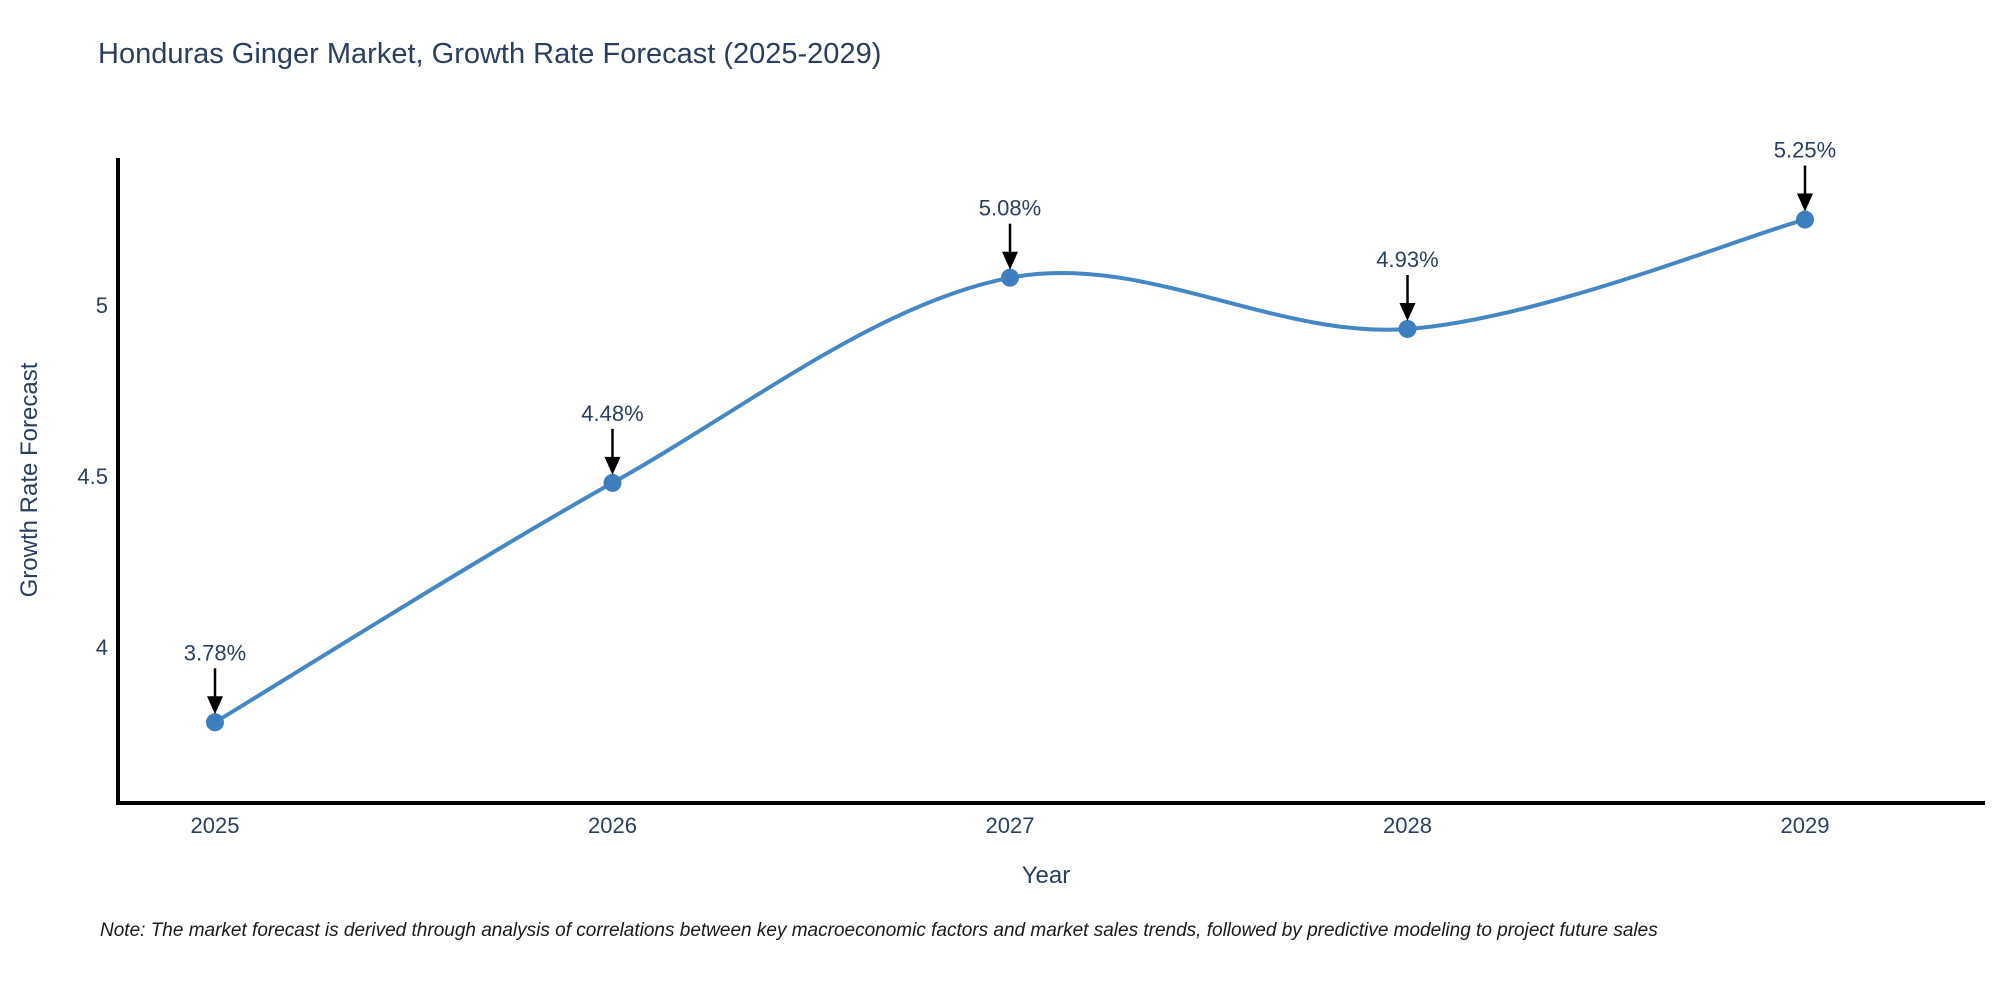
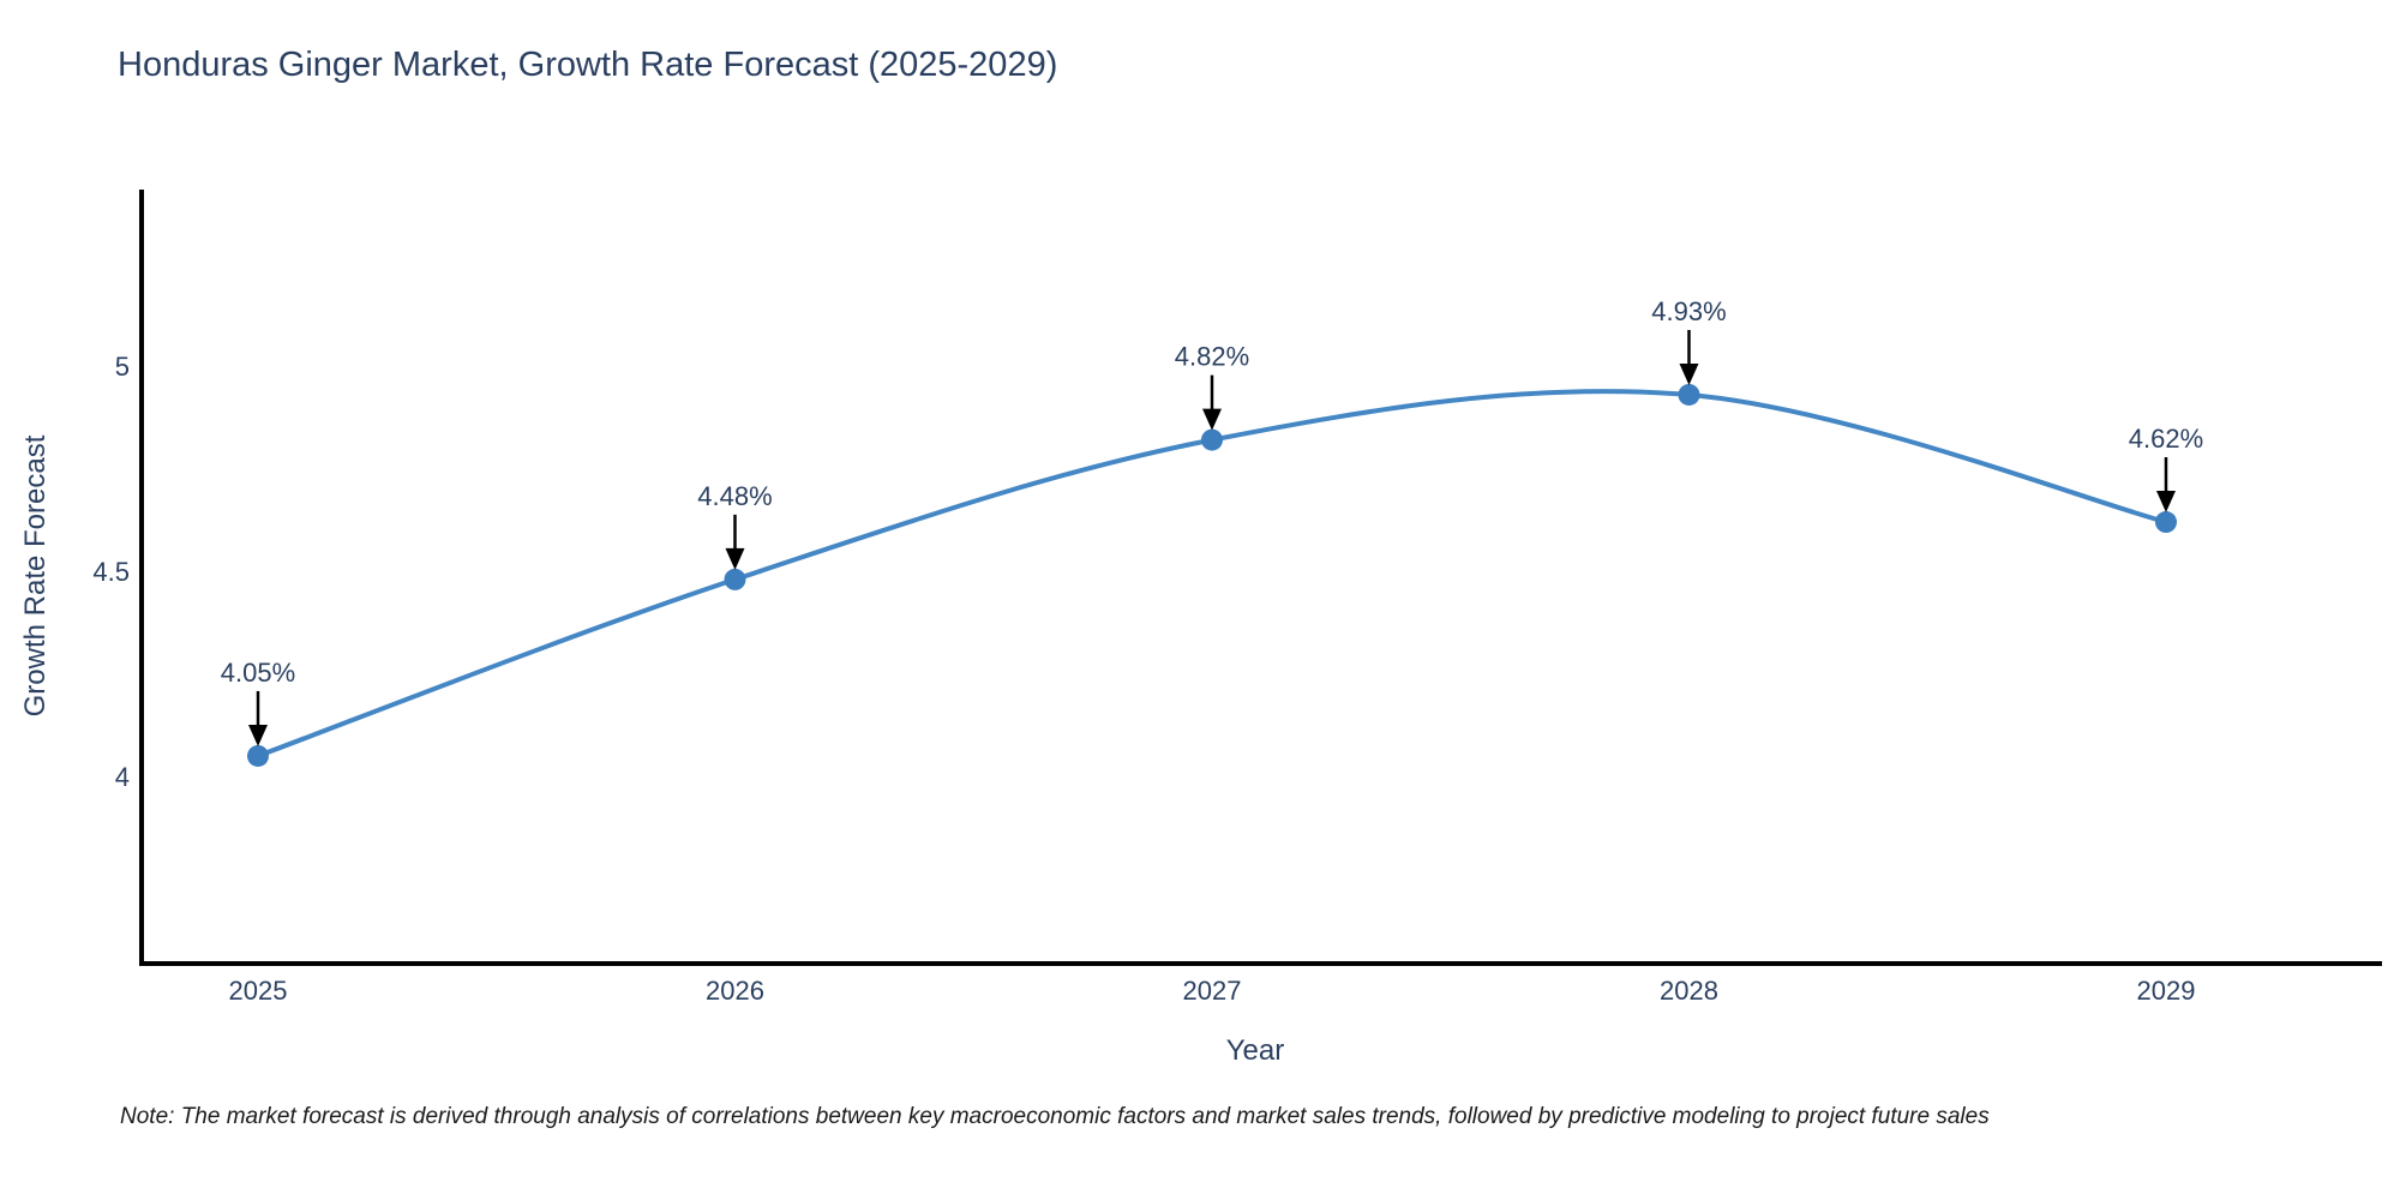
2025: 3.78% -> 4.05%
2027: 5.08% -> 4.82%
2029: 5.25% -> 4.62%
